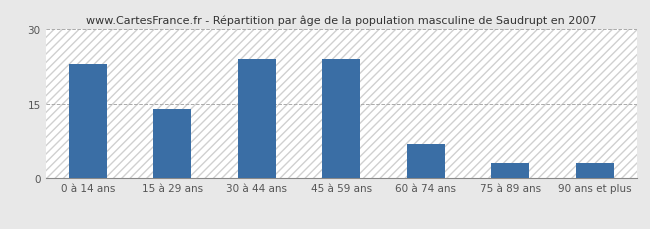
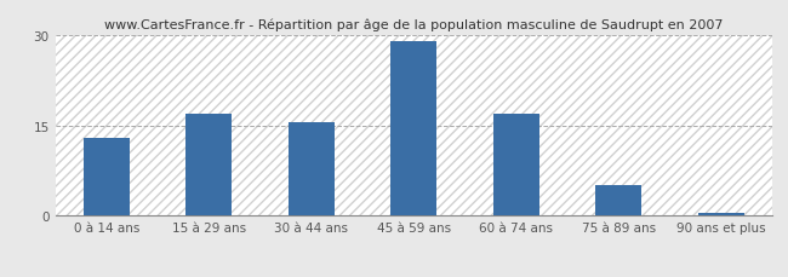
0 à 14 ans: 23.0 -> 13.0
15 à 29 ans: 14.0 -> 17.0
30 à 44 ans: 24.0 -> 15.5
45 à 59 ans: 24.0 -> 29.0
60 à 74 ans: 7.0 -> 17.0
75 à 89 ans: 3.0 -> 5.0
90 ans et plus: 3.0 -> 0.4
